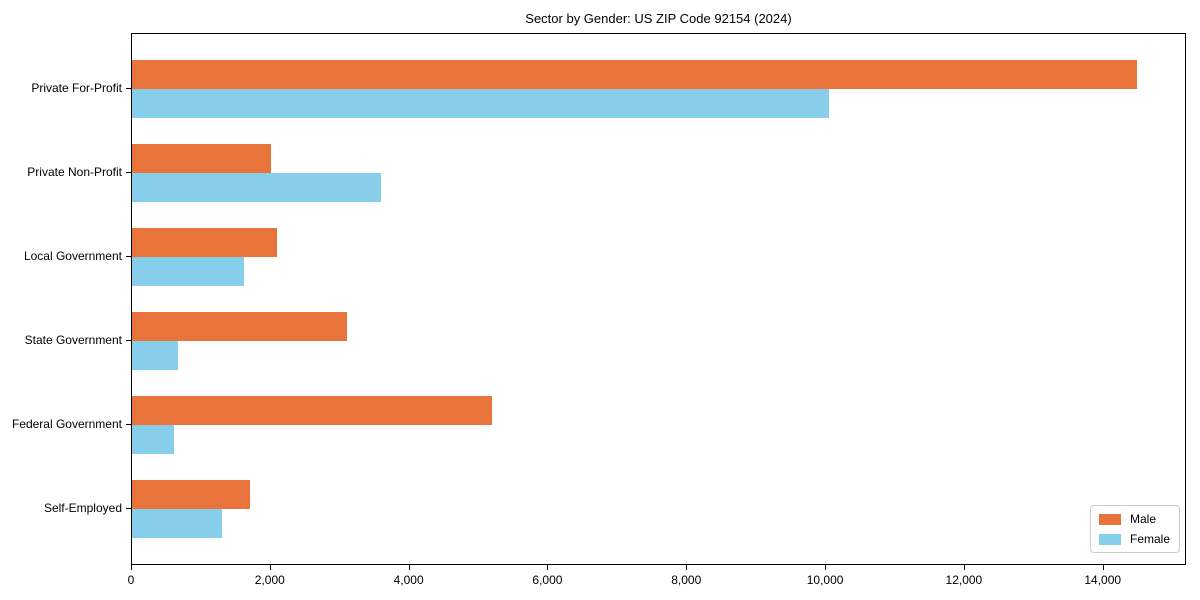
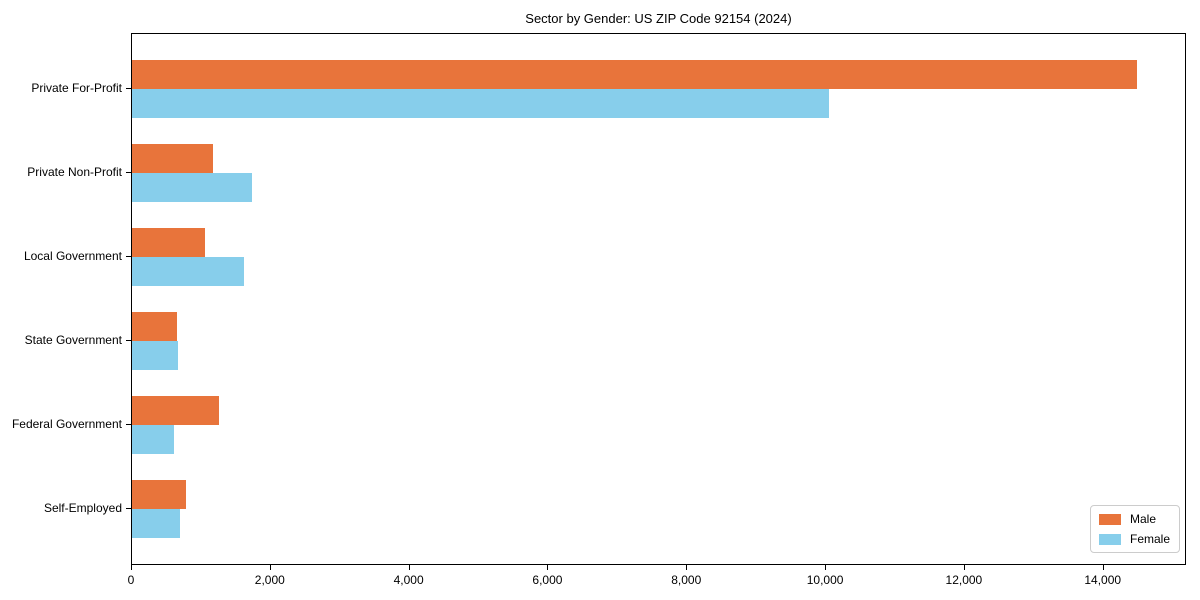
Male/Private Non-Profit: 2000 -> 1200
Female/Private Non-Profit: 3600 -> 1700
Male/Local Government: 2100 -> 1000
Male/State Government: 3100 -> 700
Male/Federal Government: 5200 -> 1300
Male/Self-Employed: 1700 -> 800
Female/Self-Employed: 1300 -> 700
